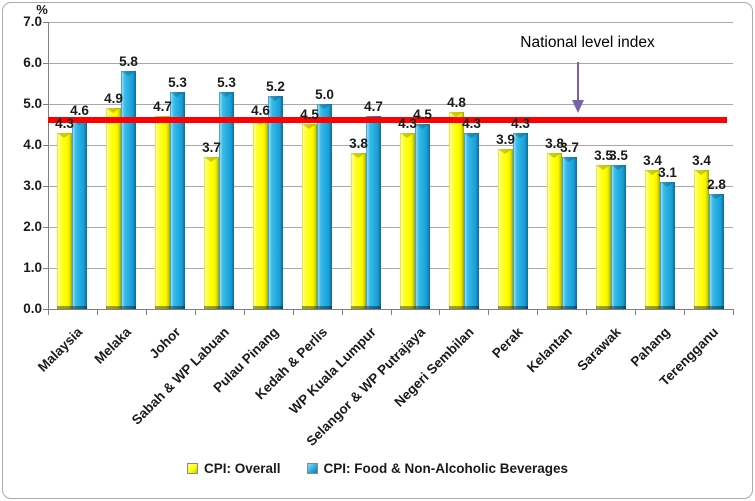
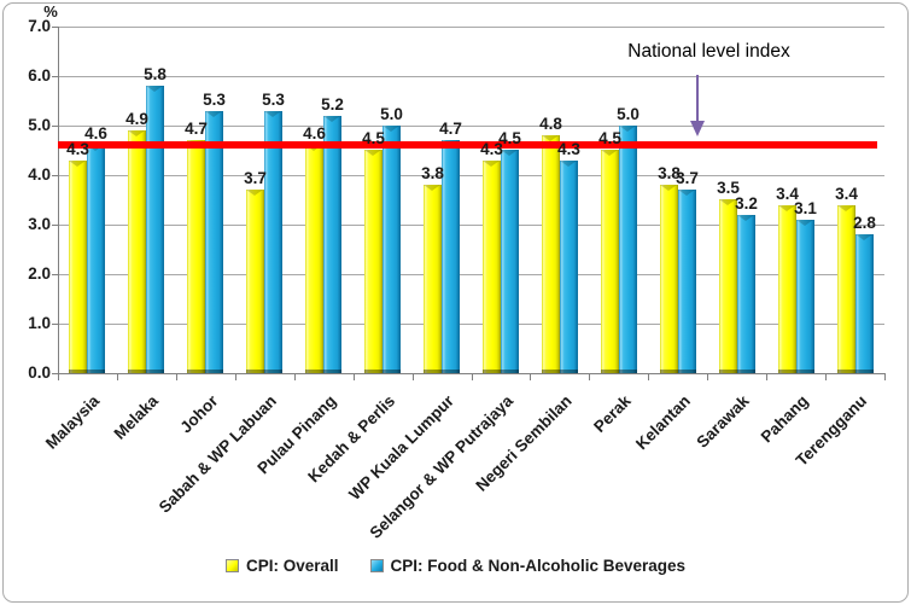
CPI: Overall/Perak: 3.9 -> 4.5
CPI: Food & Non-Alcoholic Beverages/Perak: 4.3 -> 5.0
CPI: Food & Non-Alcoholic Beverages/Sarawak: 3.5 -> 3.2
